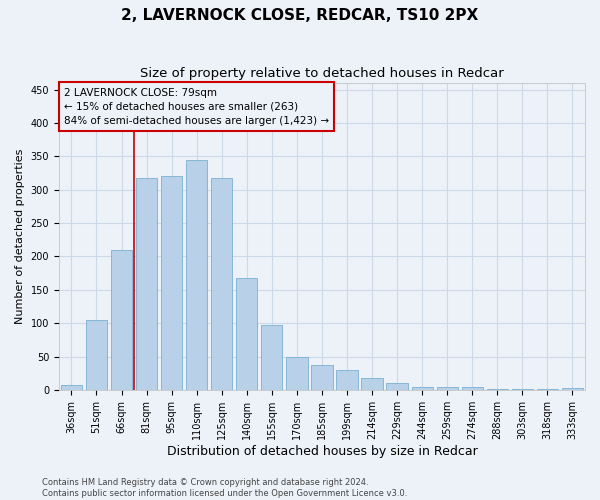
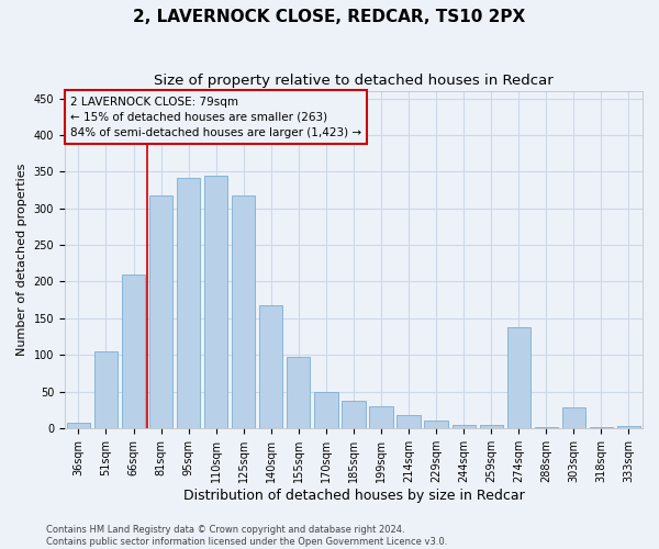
95sqm: 320 -> 342
274sqm: 4 -> 138
303sqm: 1 -> 28
